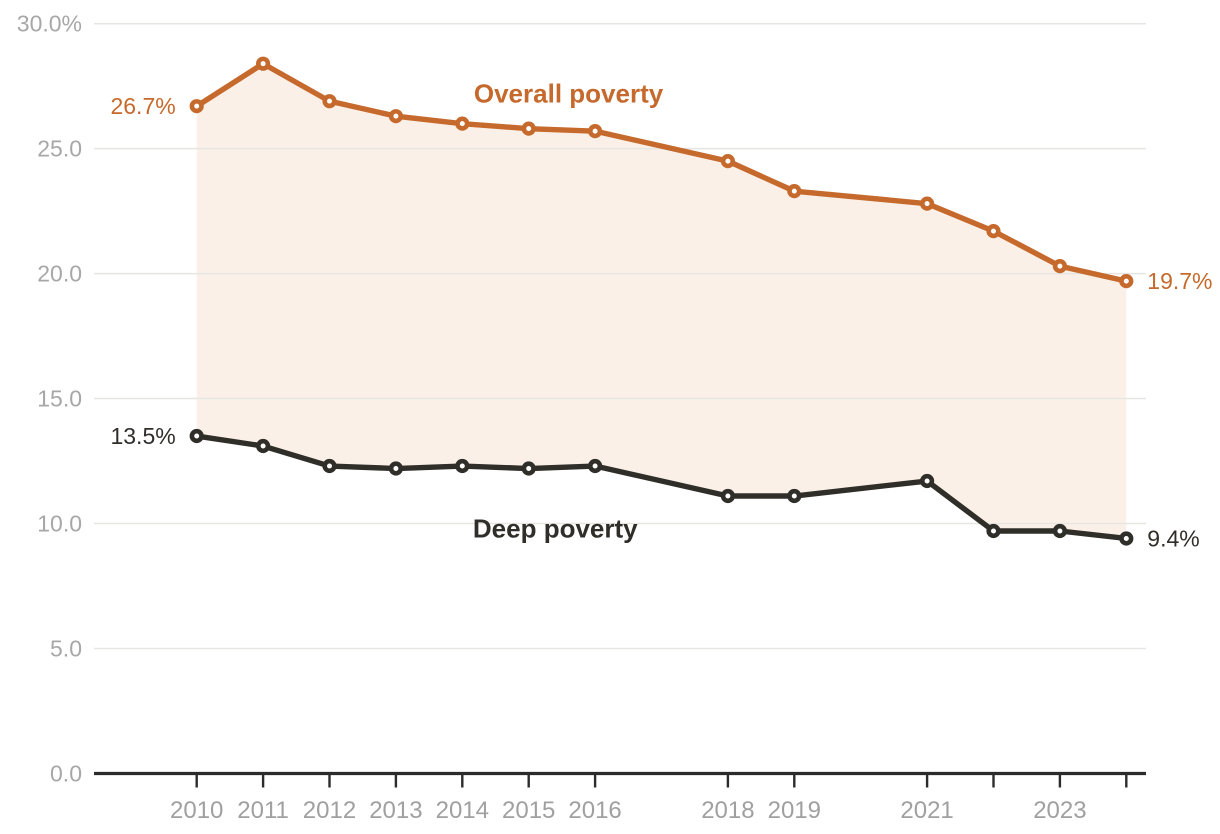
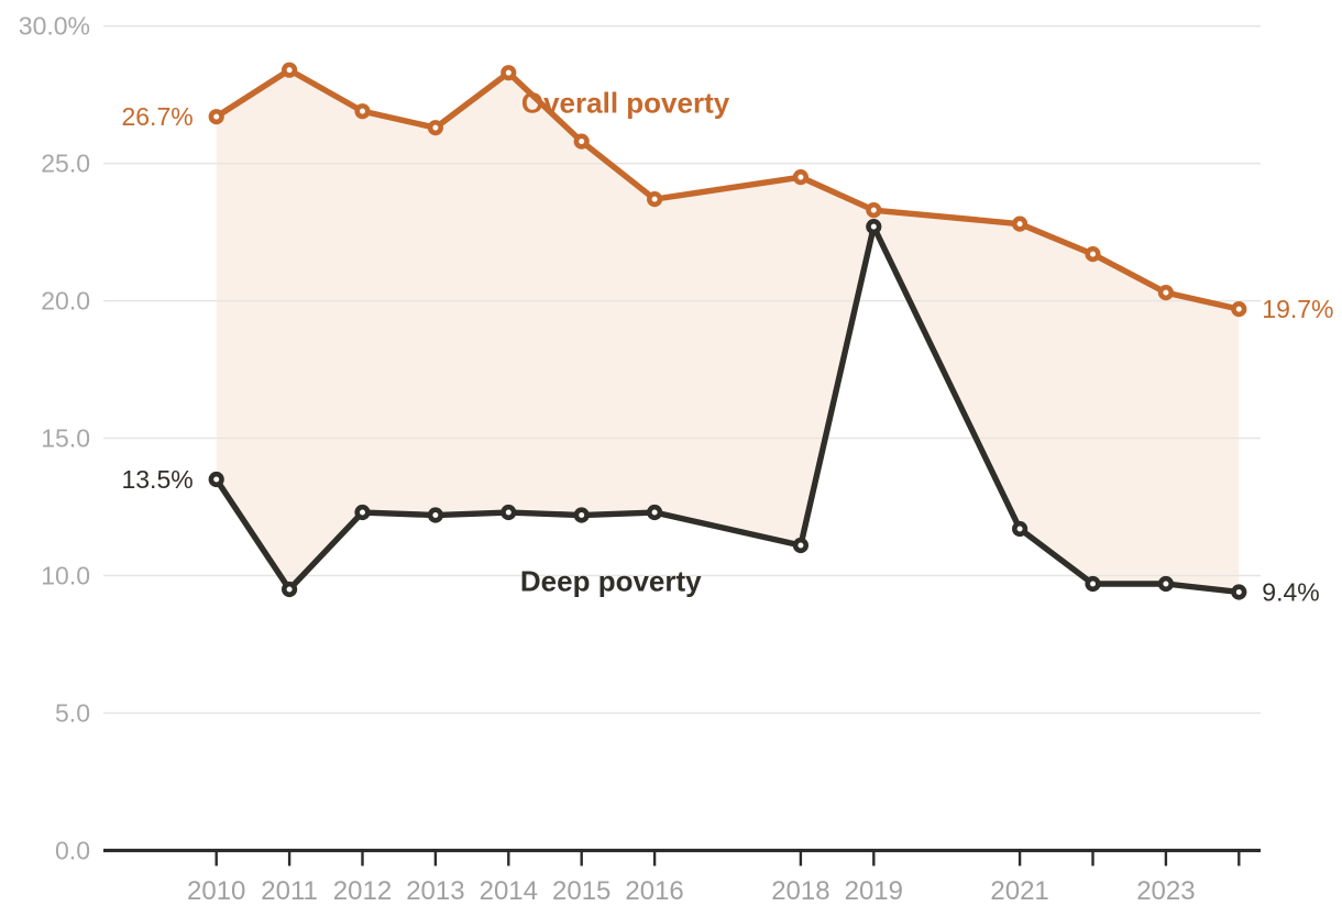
Deep poverty/2011: 13.1% -> 9.5%
Overall poverty/2014: 26.0% -> 28.3%
Overall poverty/2016: 25.7% -> 23.7%
Deep poverty/2019: 11.1% -> 22.7%
